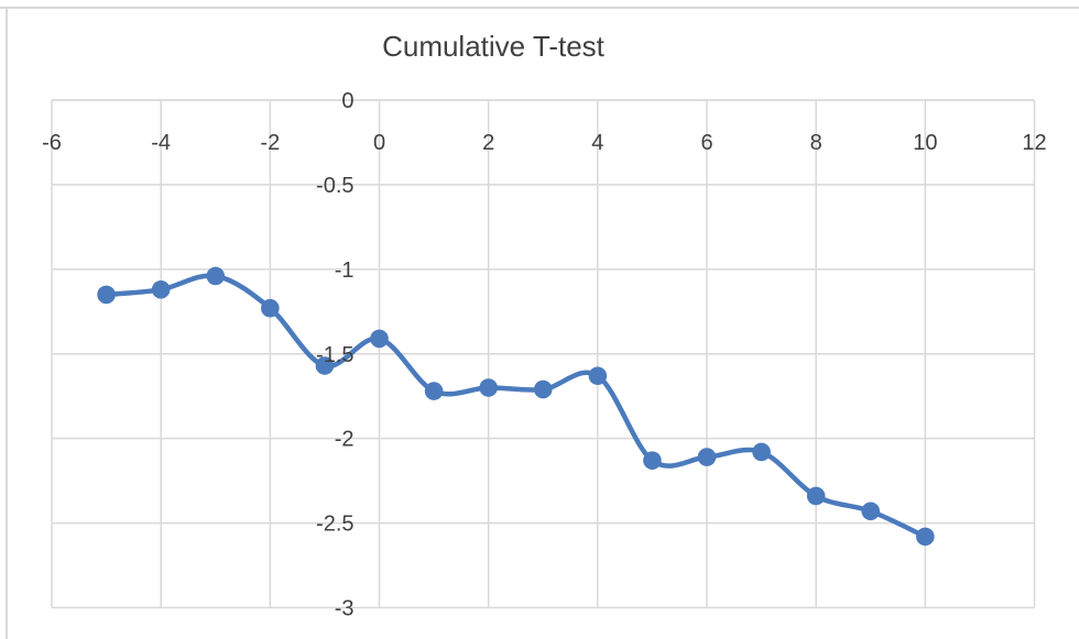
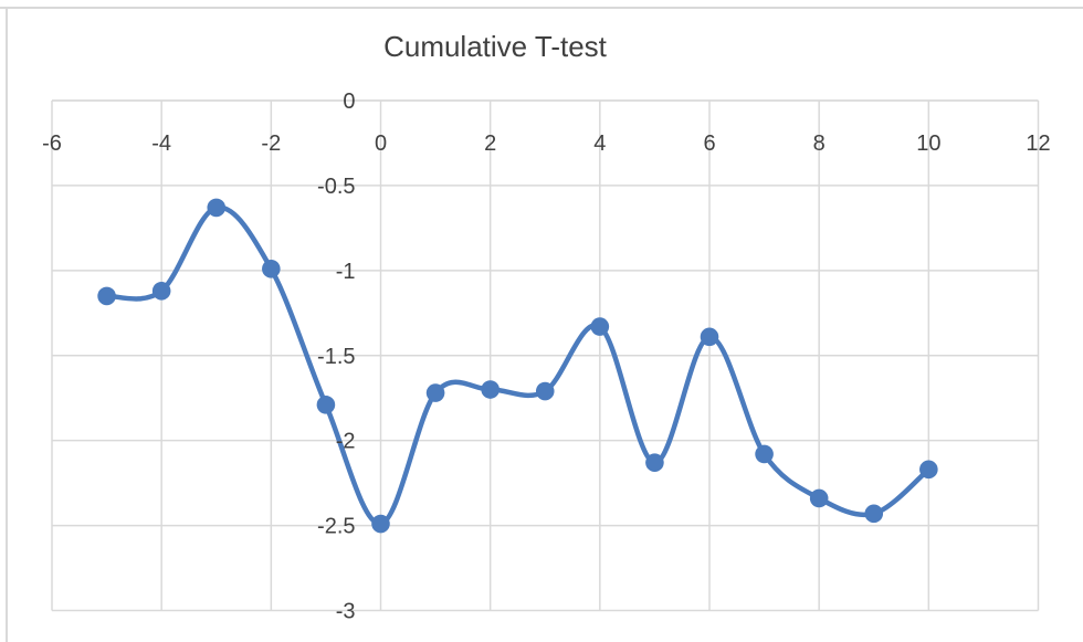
-3: -1.04 -> -0.63
-2: -1.23 -> -0.99
-1: -1.57 -> -1.79
0: -1.41 -> -2.49
4: -1.63 -> -1.33
6: -2.11 -> -1.39
10: -2.58 -> -2.17
